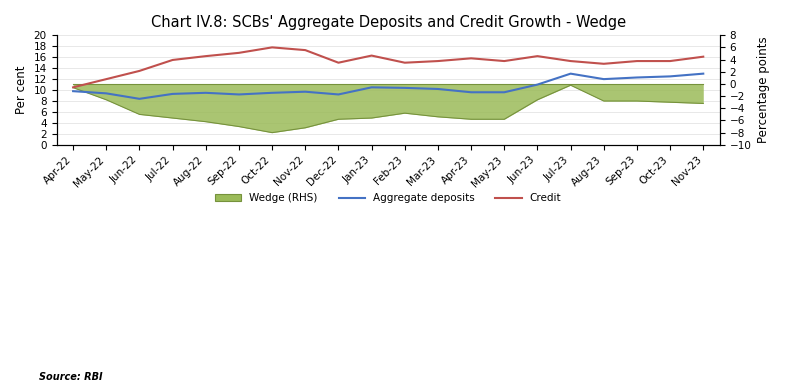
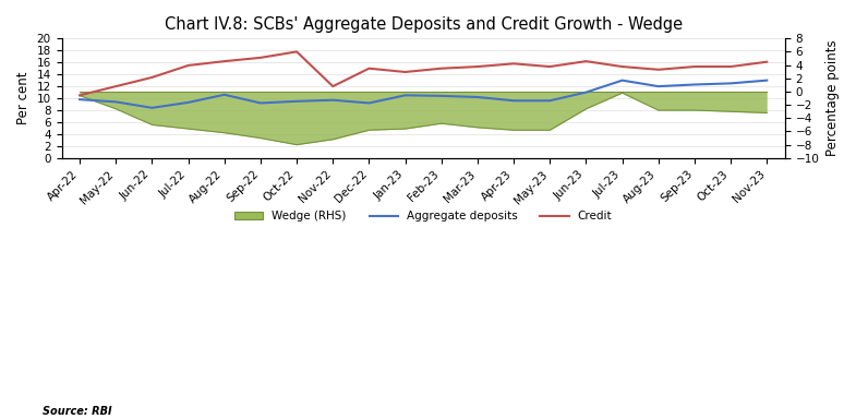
Aggregate deposits/Aug-22: 9.5 -> 10.6
Credit/Nov-22: 17.3 -> 12.0
Credit/Jan-23: 16.3 -> 14.4
